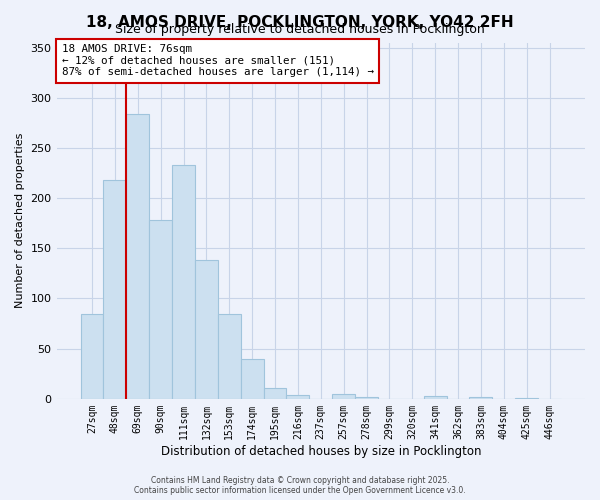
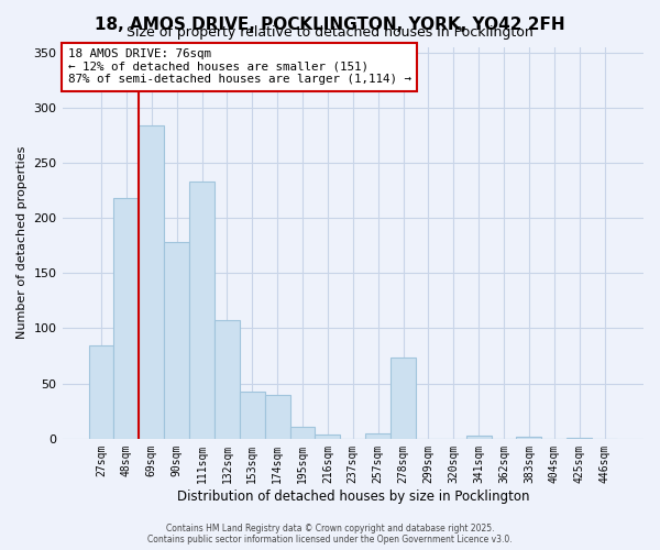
132sqm: 138 -> 107
153sqm: 85 -> 43
278sqm: 2 -> 74
